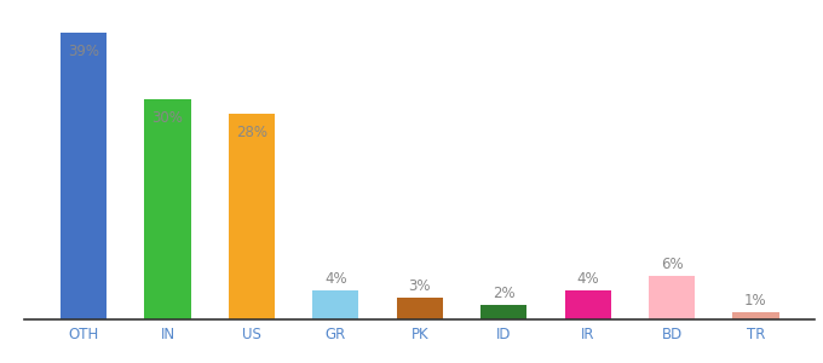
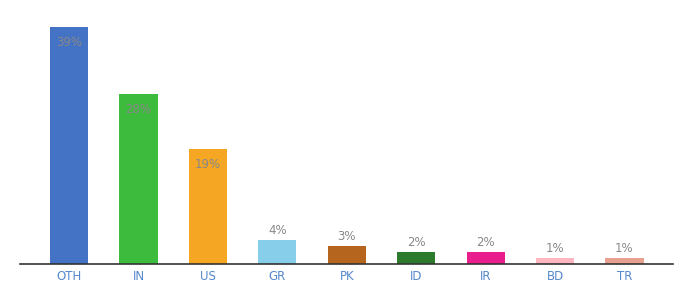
IN: 30% -> 28%
US: 28% -> 19%
IR: 4% -> 2%
BD: 6% -> 1%
